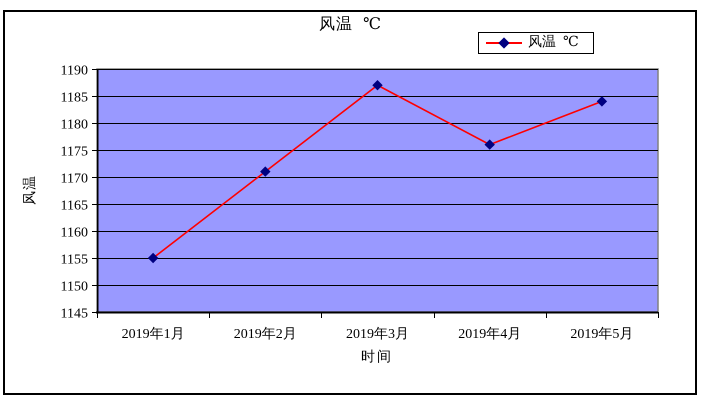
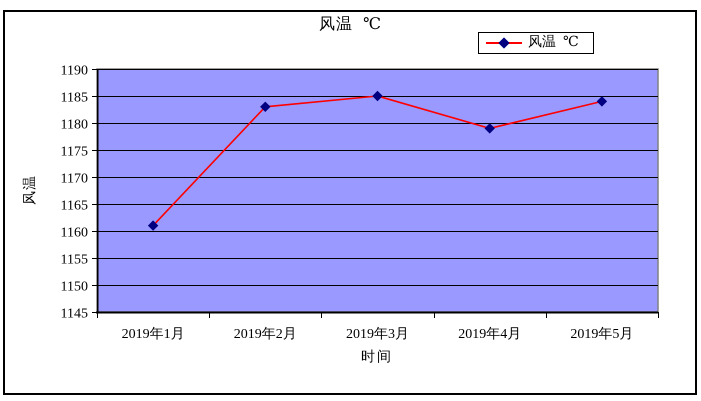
2019年1月: 1155 -> 1161
2019年2月: 1171 -> 1183
2019年3月: 1187 -> 1185
2019年4月: 1176 -> 1179
